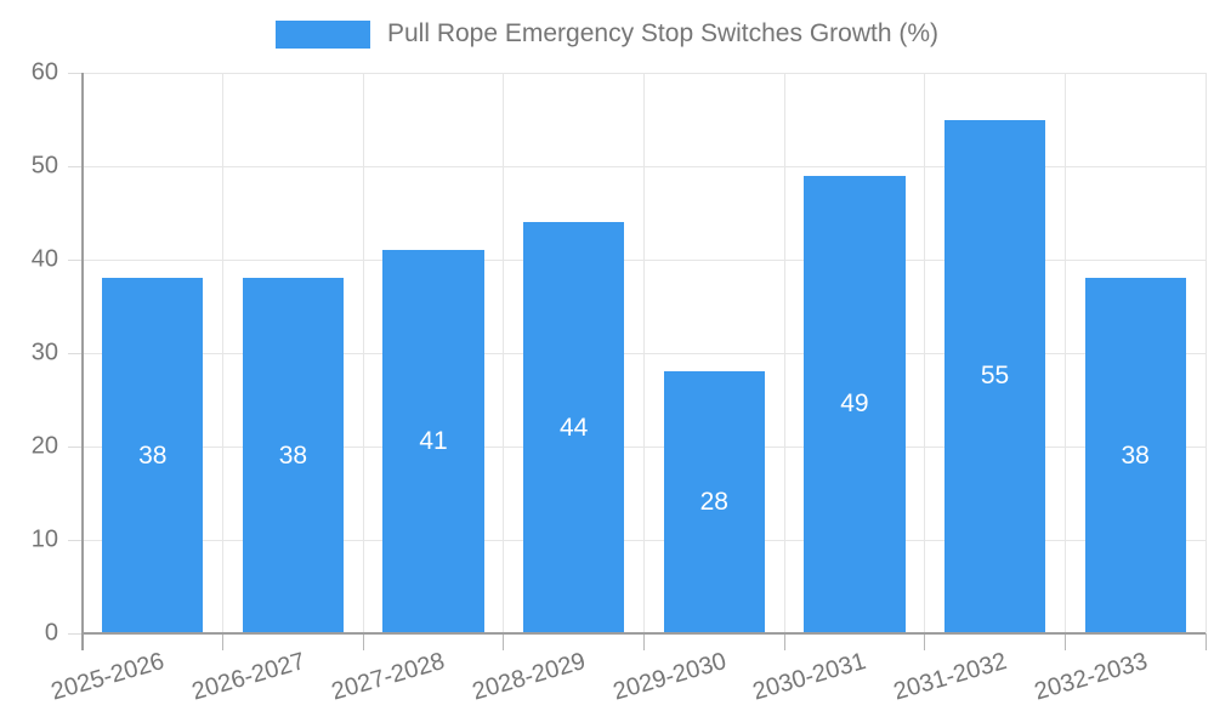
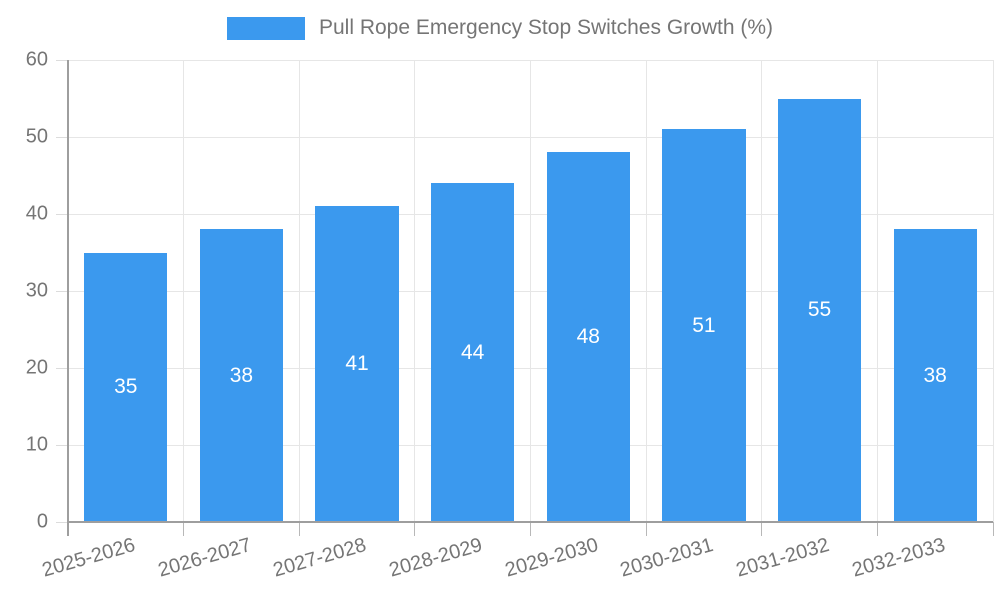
2025-2026: 38 -> 35
2029-2030: 28 -> 48
2030-2031: 49 -> 51
